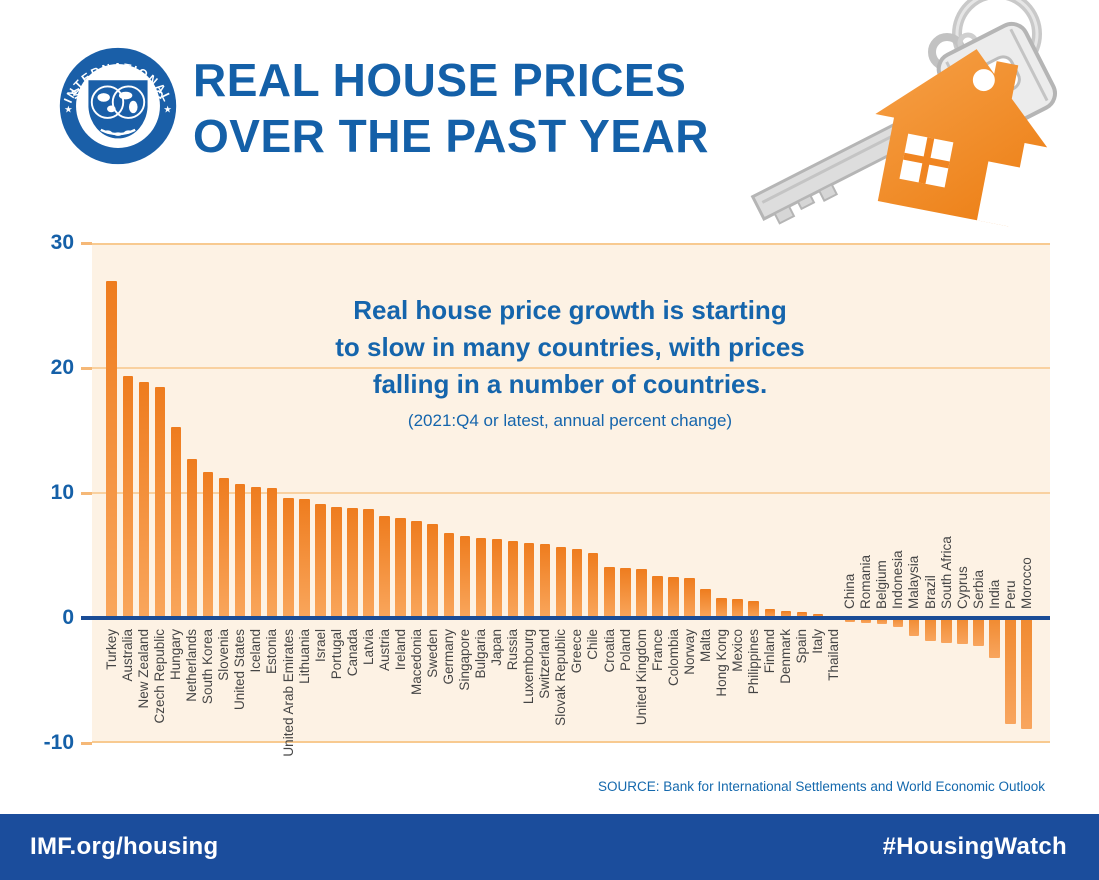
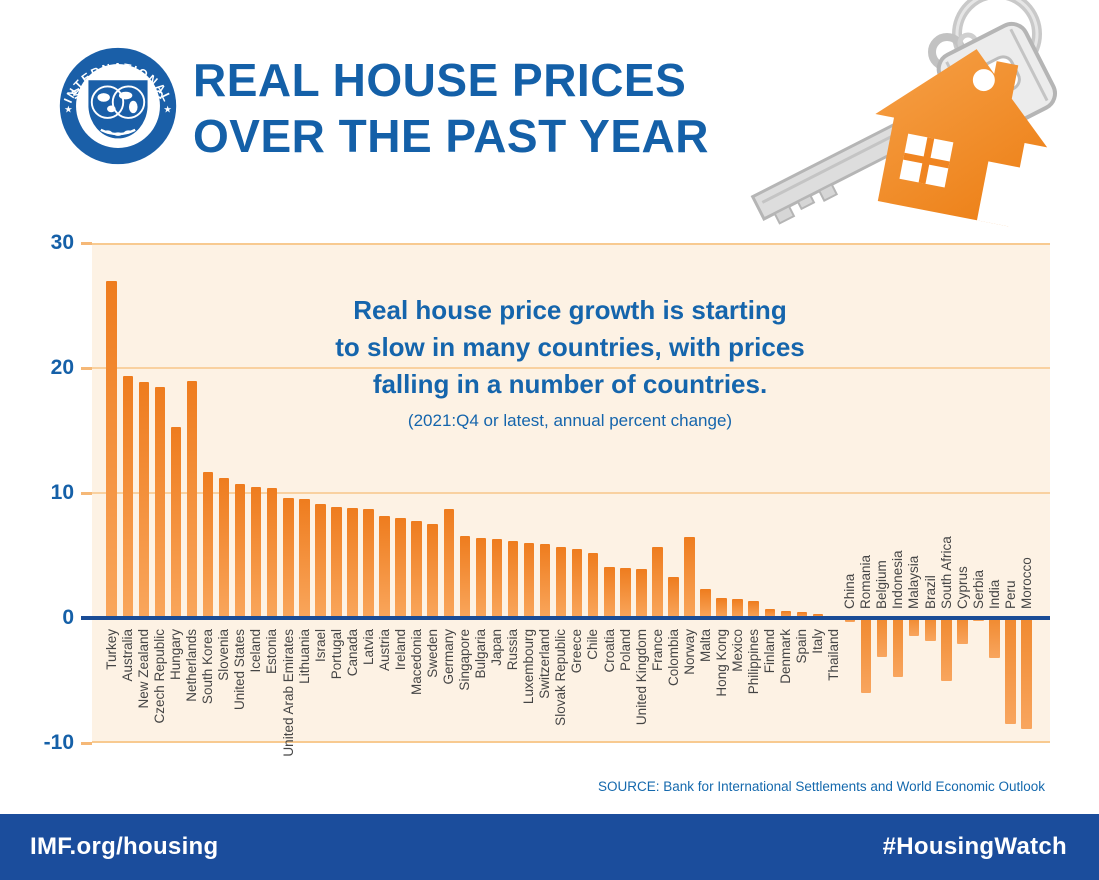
Netherlands: 12.7 -> 19.0
Germany: 6.8 -> 8.7
France: 3.4 -> 5.7
Norway: 3.2 -> 6.5
Romania: -0.4 -> -6.0
Belgium: -0.5 -> -3.1
Indonesia: -0.7 -> -4.7
South Africa: -2.0 -> -5.0
Serbia: -2.2 -> -0.2
